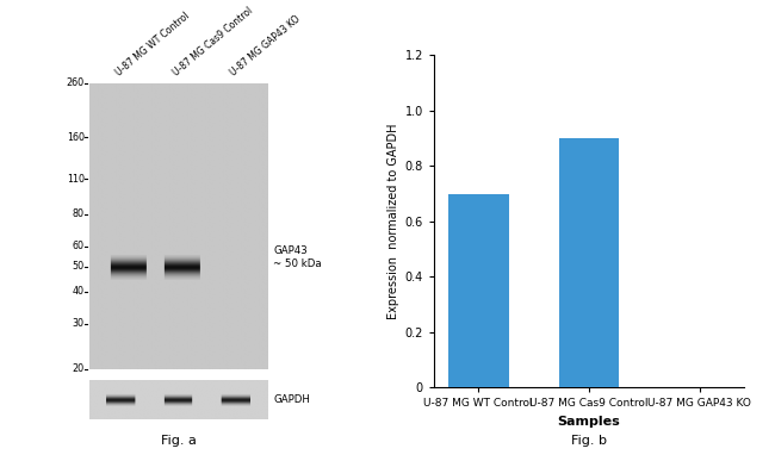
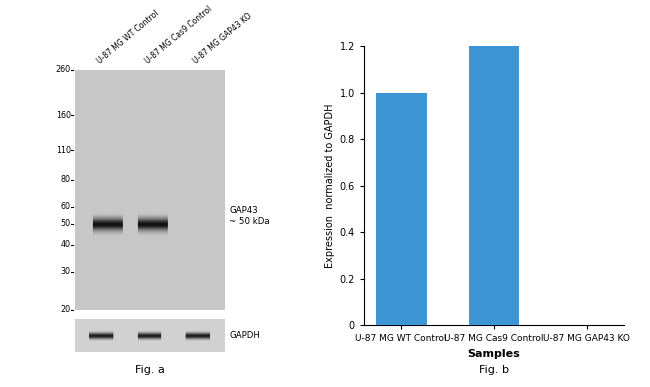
U-87 MG WT Control: 0.7 -> 1.0
U-87 MG Cas9 Control: 0.9 -> 1.2
